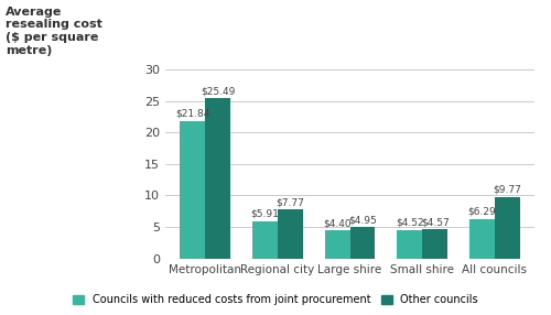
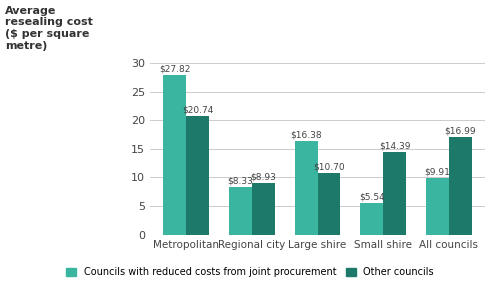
Councils with reduced costs from joint procurement/Metropolitan: $21.84 -> $27.82
Other councils/Metropolitan: $25.49 -> $20.74
Councils with reduced costs from joint procurement/Regional city: $5.91 -> $8.33
Other councils/Regional city: $7.77 -> $8.93
Councils with reduced costs from joint procurement/Large shire: $4.40 -> $16.38
Other councils/Large shire: $4.95 -> $10.70
Councils with reduced costs from joint procurement/Small shire: $4.52 -> $5.54
Other councils/Small shire: $4.57 -> $14.39
Councils with reduced costs from joint procurement/All councils: $6.29 -> $9.91
Other councils/All councils: $9.77 -> $16.99
